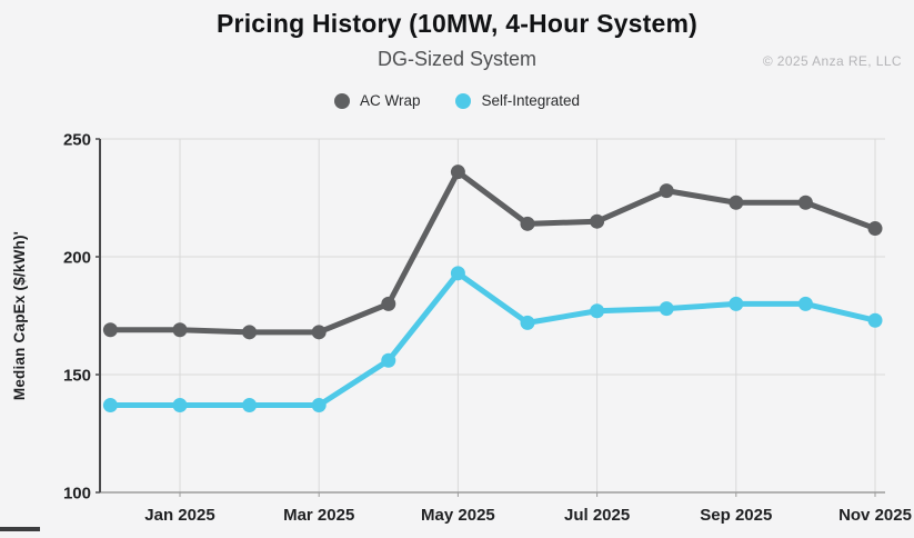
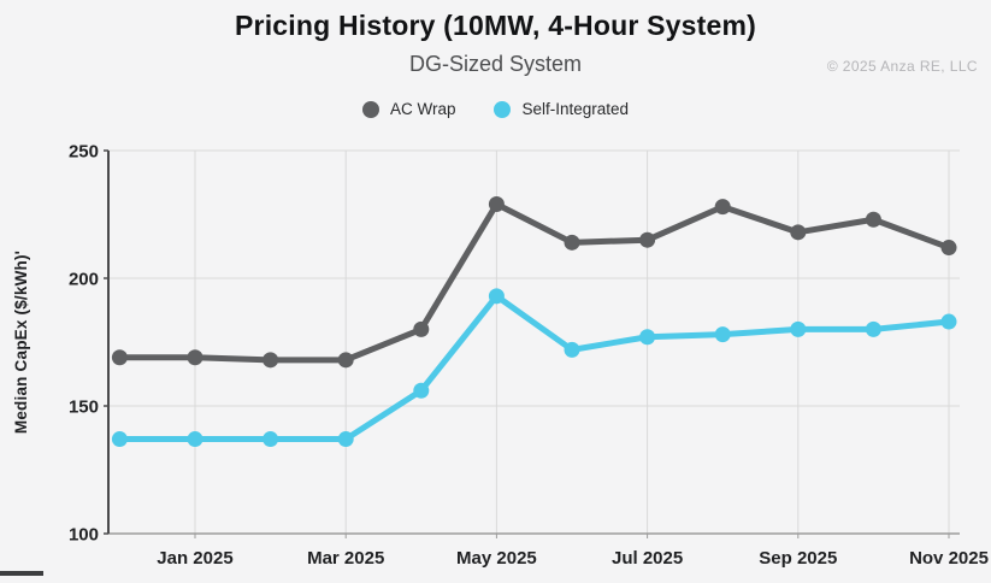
AC Wrap/May 2025: 236 -> 229
AC Wrap/Sep 2025: 223 -> 218
Self-Integrated/Nov 2025: 173 -> 183
